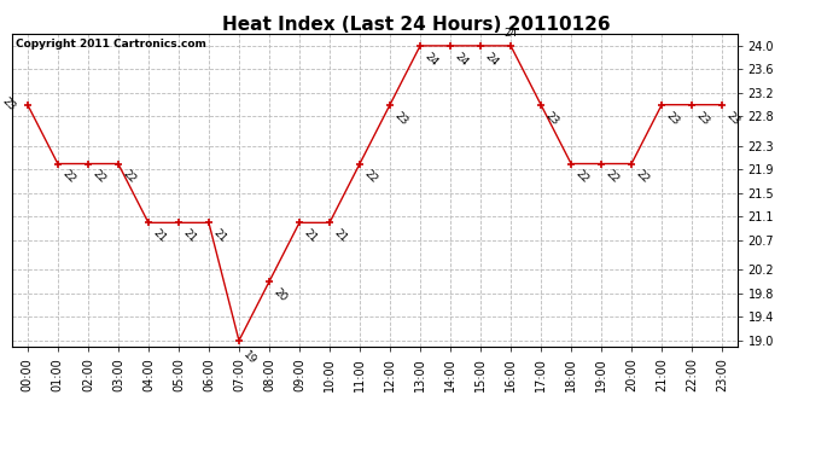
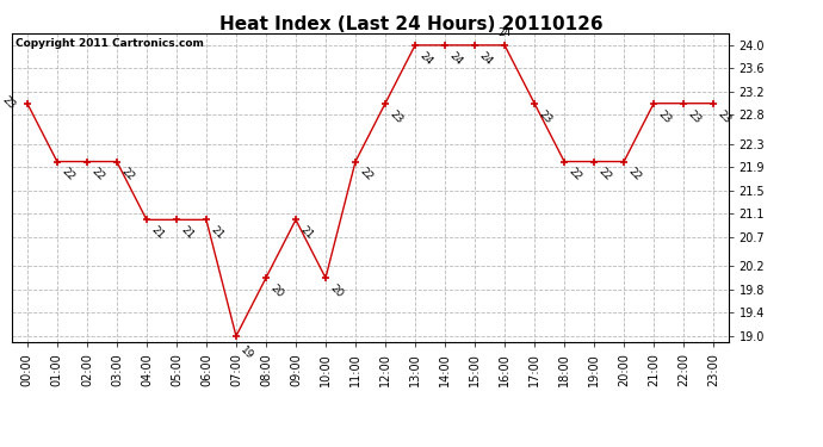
10:00: 21 -> 20
